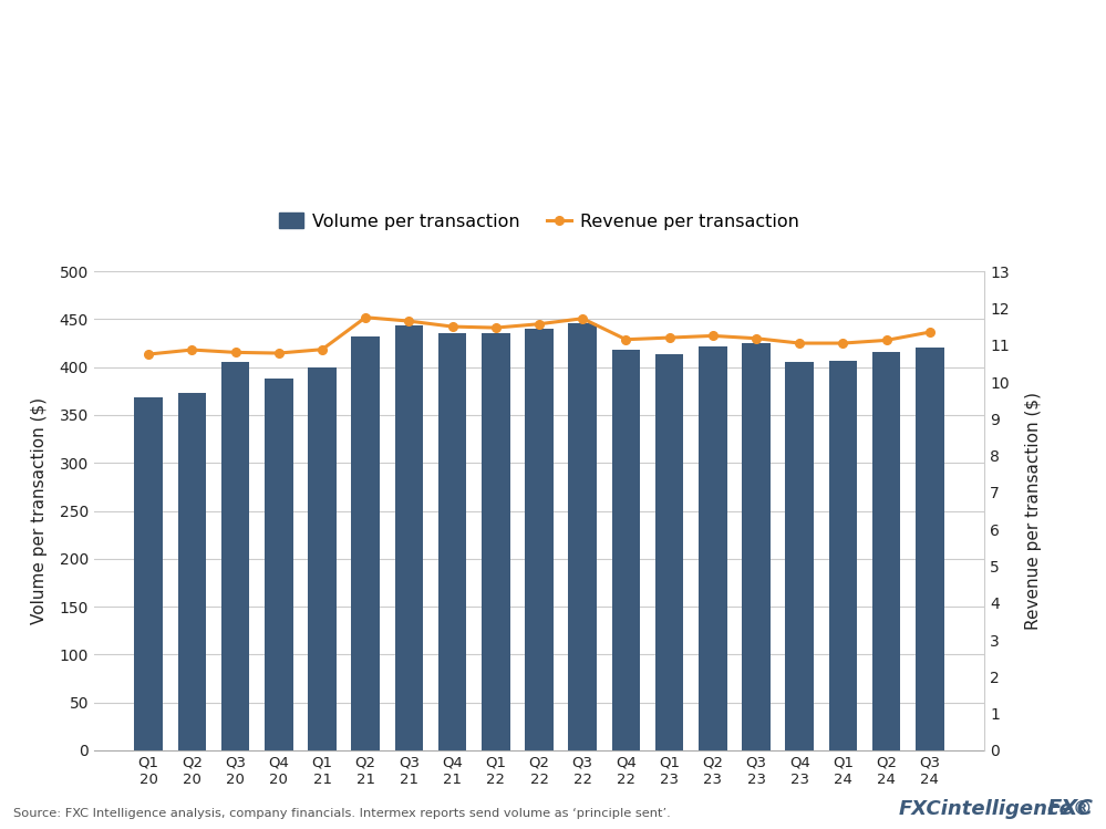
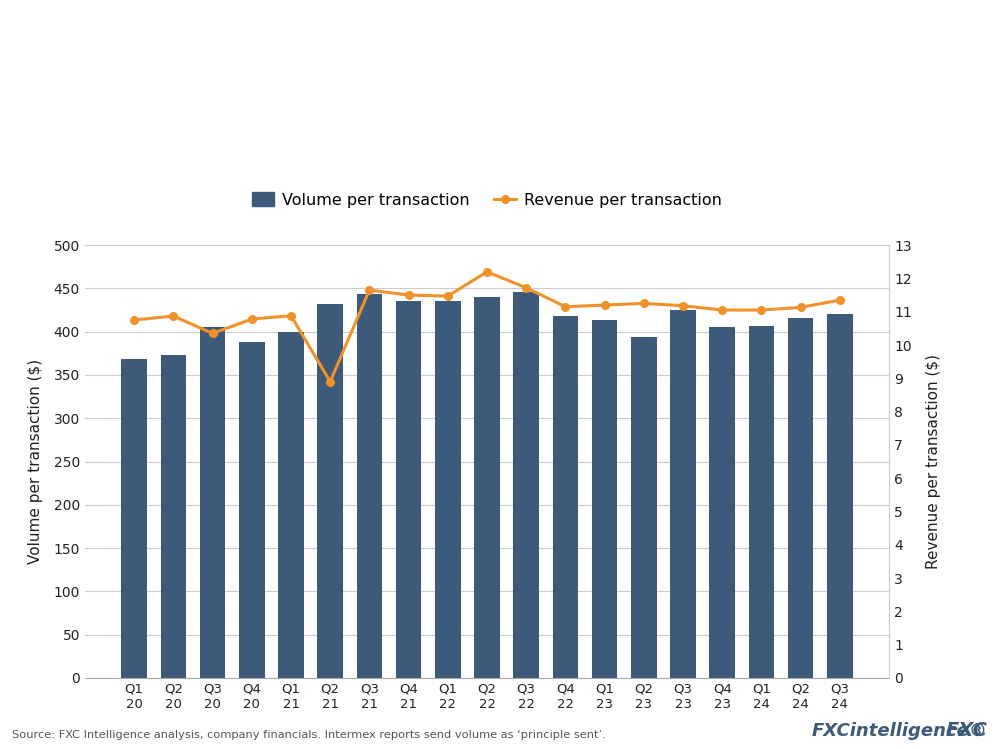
Revenue per transaction/Q3 20: 10.80 -> 10.35
Revenue per transaction/Q2 21: 11.75 -> 8.90
Revenue per transaction/Q2 22: 11.57 -> 12.20
Volume per transaction/Q2 23: 422 -> 394
